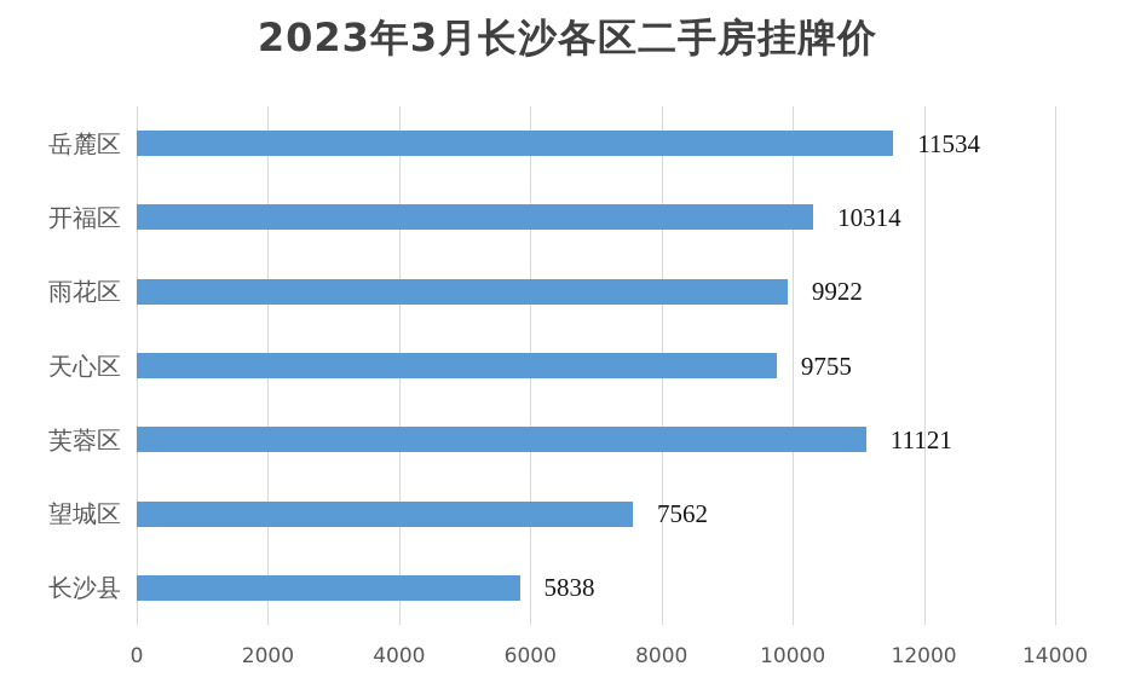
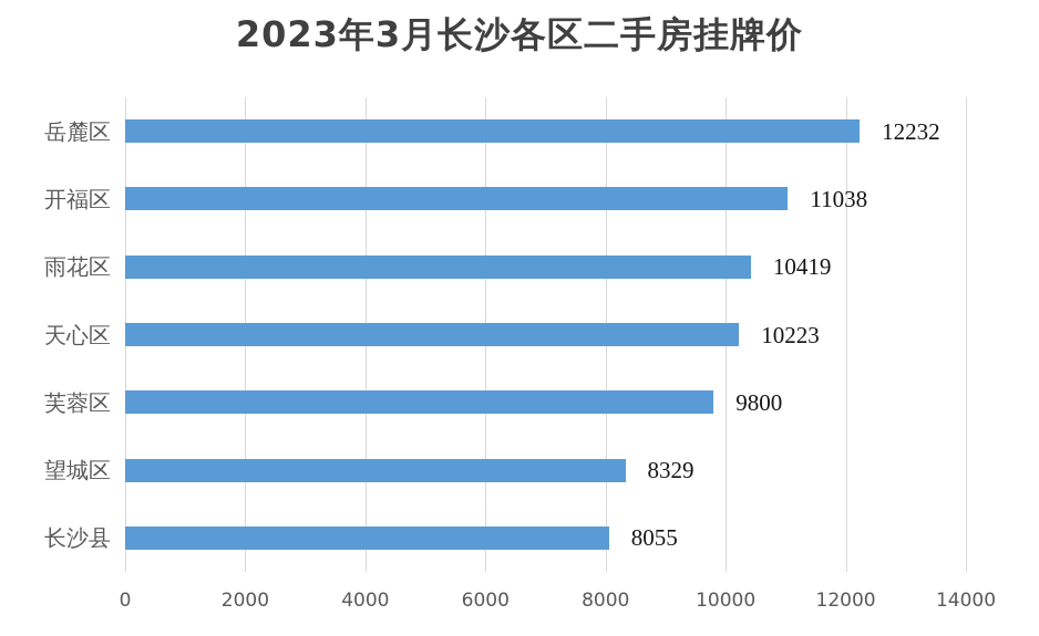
岳麓区: 11534 -> 12232
开福区: 10314 -> 11038
雨花区: 9922 -> 10419
天心区: 9755 -> 10223
芙蓉区: 11121 -> 9800
望城区: 7562 -> 8329
长沙县: 5838 -> 8055
